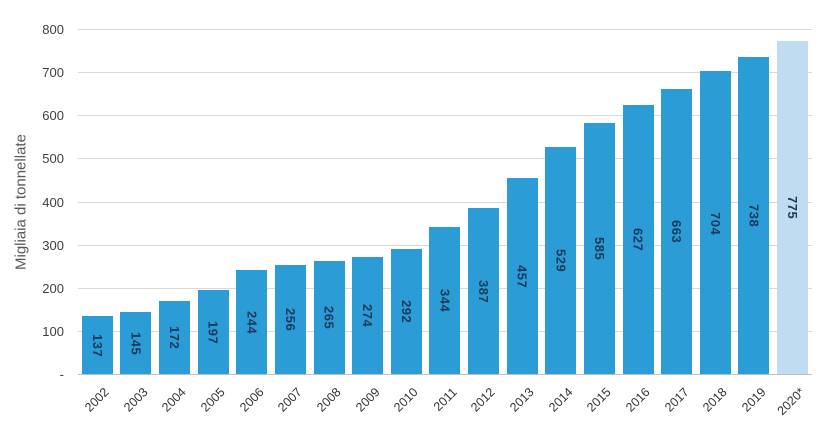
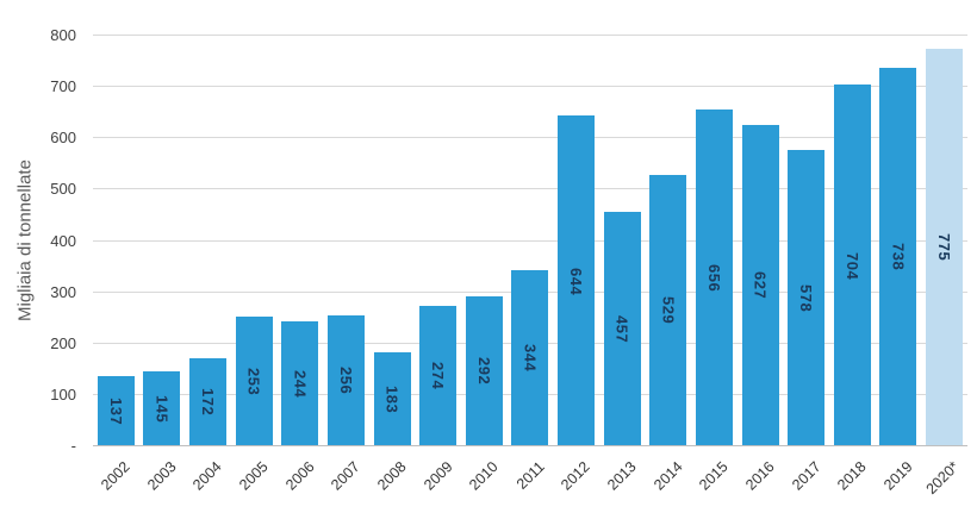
2005: 197 -> 253
2008: 265 -> 183
2012: 387 -> 644
2015: 585 -> 656
2017: 663 -> 578
